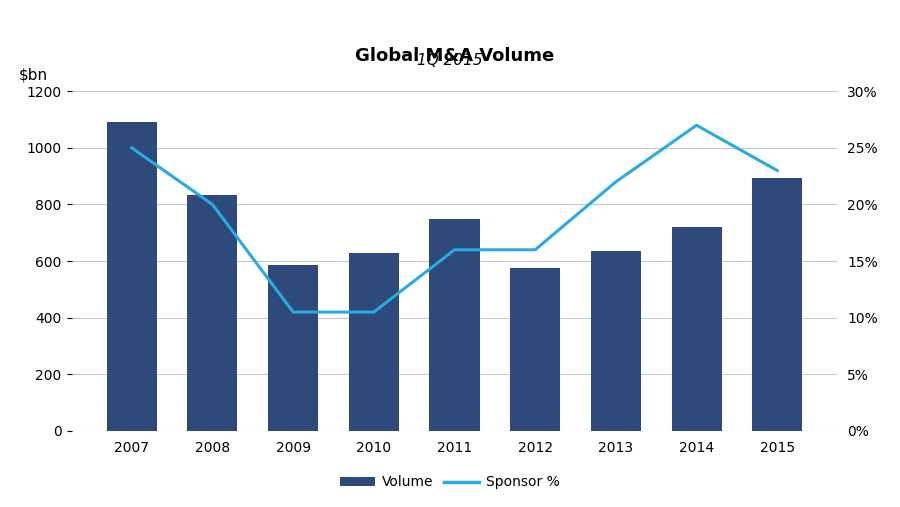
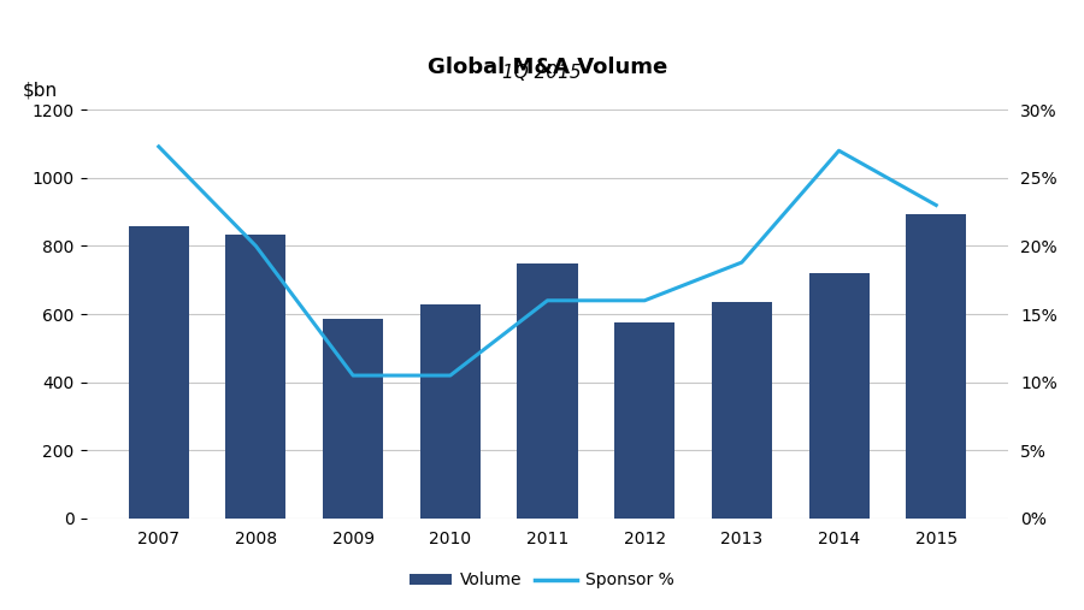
Volume/2007: 1090 -> 860
Sponsor %/2007: 25.0% -> 27.3%
Sponsor %/2013: 22.0% -> 18.8%
